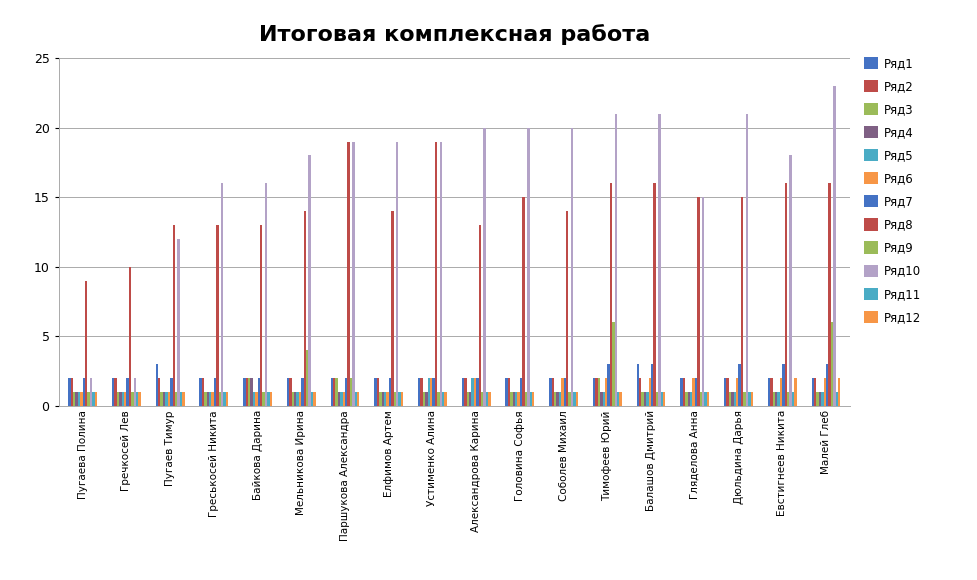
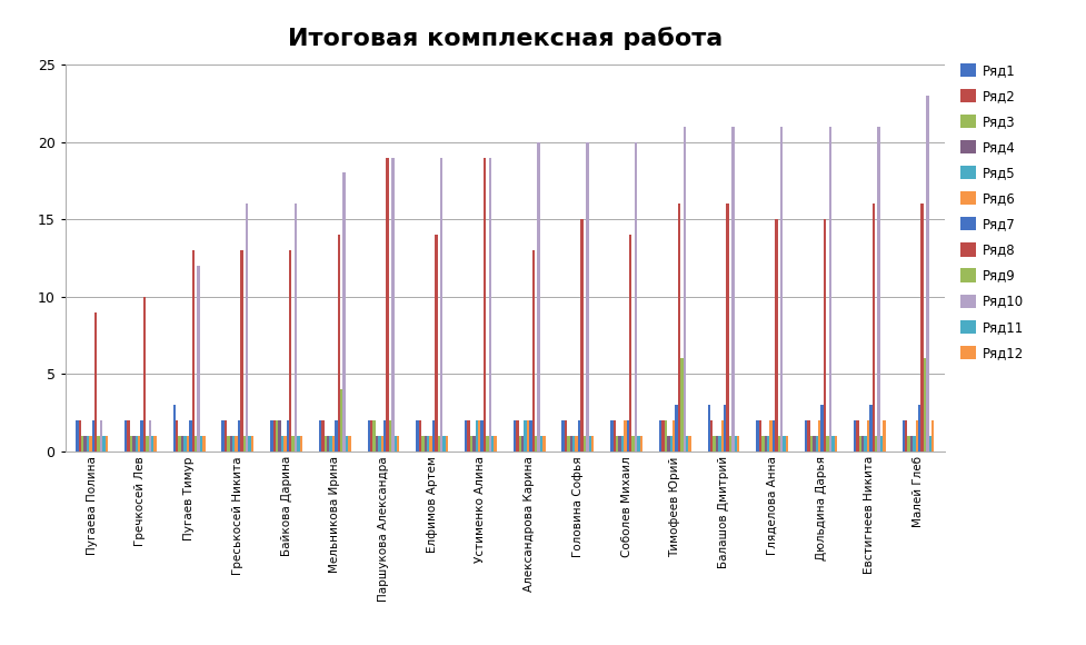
Ряд10/Гляделова Анна: 15 -> 21
Ряд10/Евстигнеев Никита: 18 -> 21
